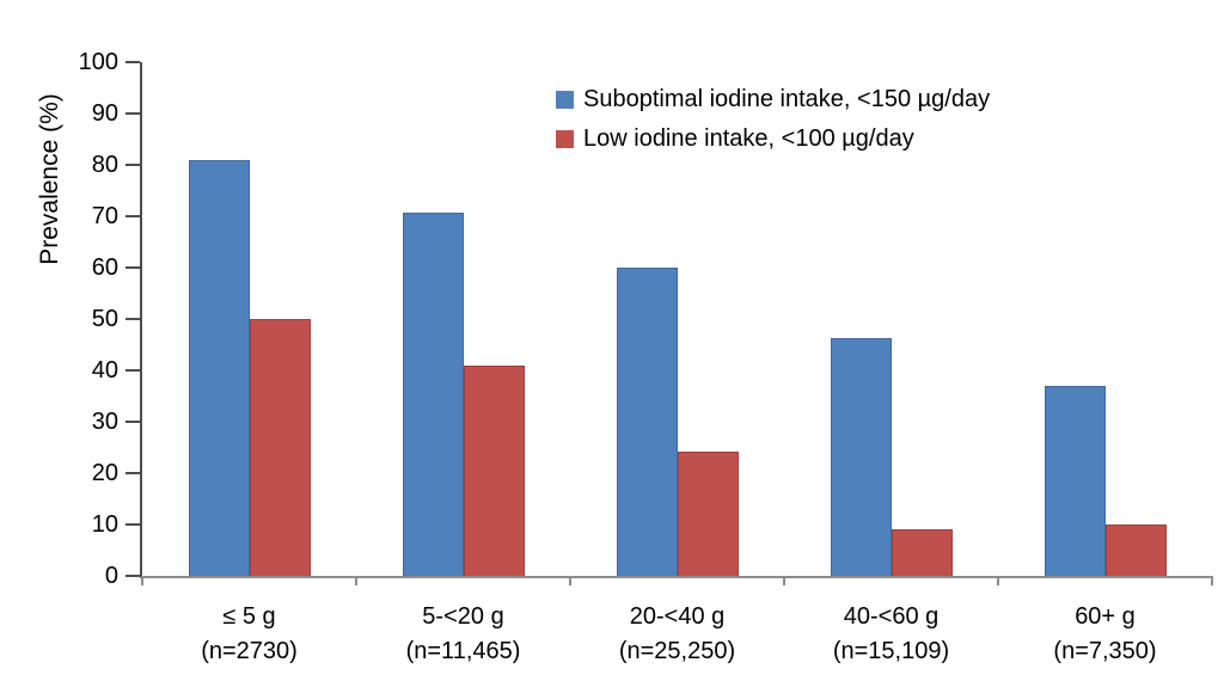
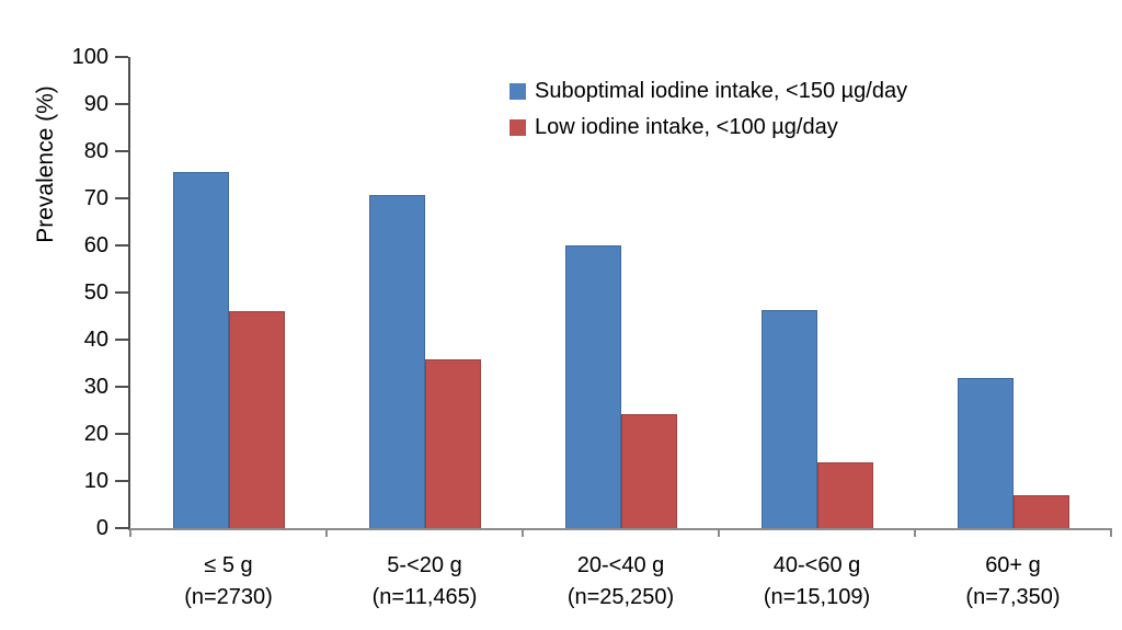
Suboptimal iodine intake, <150 µg/day/≤ 5 g: 81 -> 76
Low iodine intake, <100 µg/day/≤ 5 g: 50 -> 46
Low iodine intake, <100 µg/day/5-<20 g: 41 -> 36
Low iodine intake, <100 µg/day/40-<60 g: 9 -> 14
Suboptimal iodine intake, <150 µg/day/60+ g: 37 -> 32
Low iodine intake, <100 µg/day/60+ g: 10 -> 7
